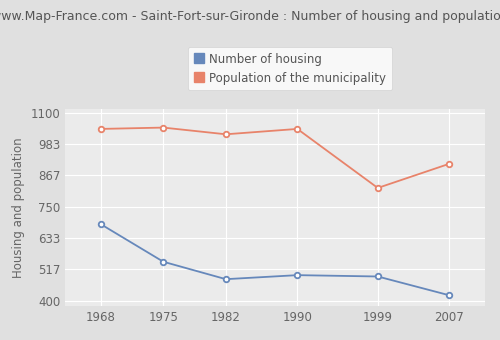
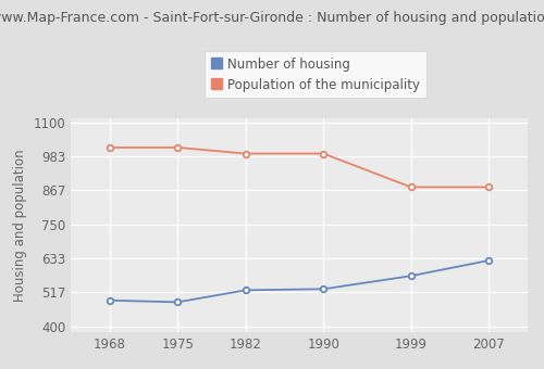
Number of housing/1968: 685 -> 489
Population of the municipality/1968: 1040 -> 1014
Number of housing/1975: 545 -> 483
Population of the municipality/1975: 1045 -> 1014
Number of housing/1982: 480 -> 524
Population of the municipality/1982: 1020 -> 993
Number of housing/1990: 495 -> 528
Population of the municipality/1990: 1040 -> 993
Number of housing/1999: 490 -> 573
Population of the municipality/1999: 820 -> 878
Number of housing/2007: 420 -> 626
Population of the municipality/2007: 910 -> 878
